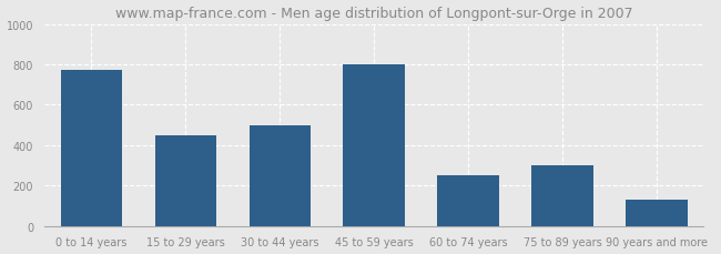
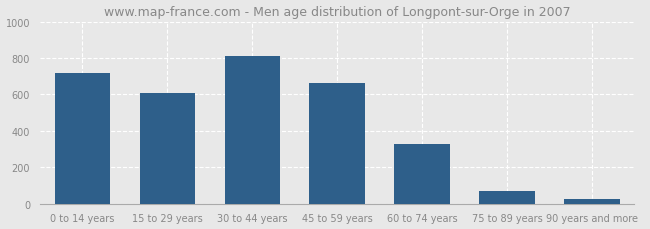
0 to 14 years: 770 -> 720
15 to 29 years: 450 -> 610
30 to 44 years: 500 -> 810
45 to 59 years: 800 -> 660
60 to 74 years: 250 -> 330
75 to 89 years: 300 -> 70
90 years and more: 130 -> 20
